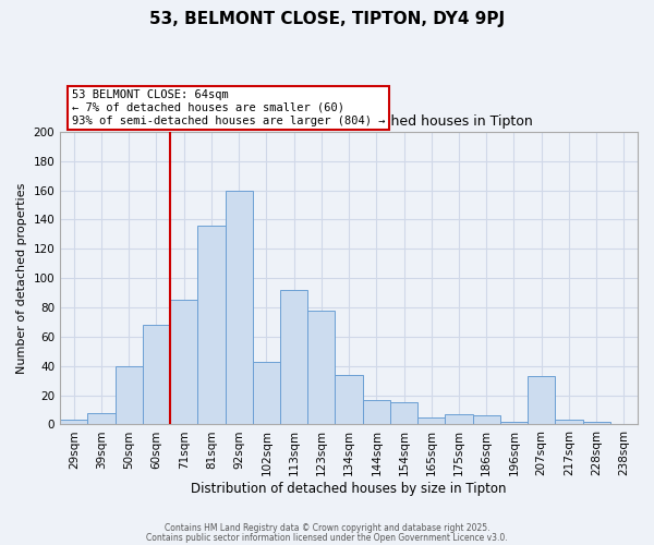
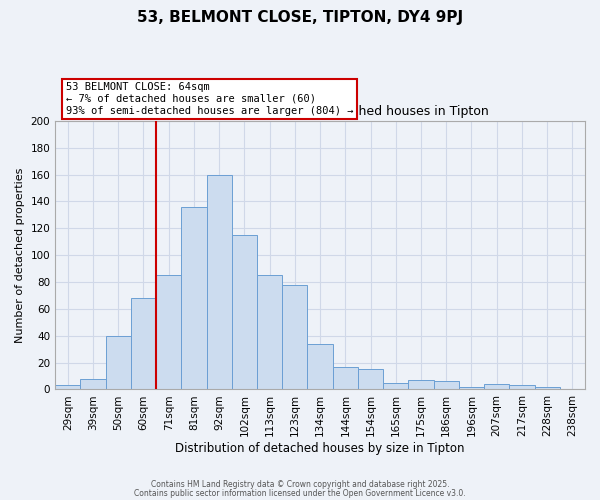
102sqm: 43 -> 115
113sqm: 92 -> 85
207sqm: 33 -> 4
